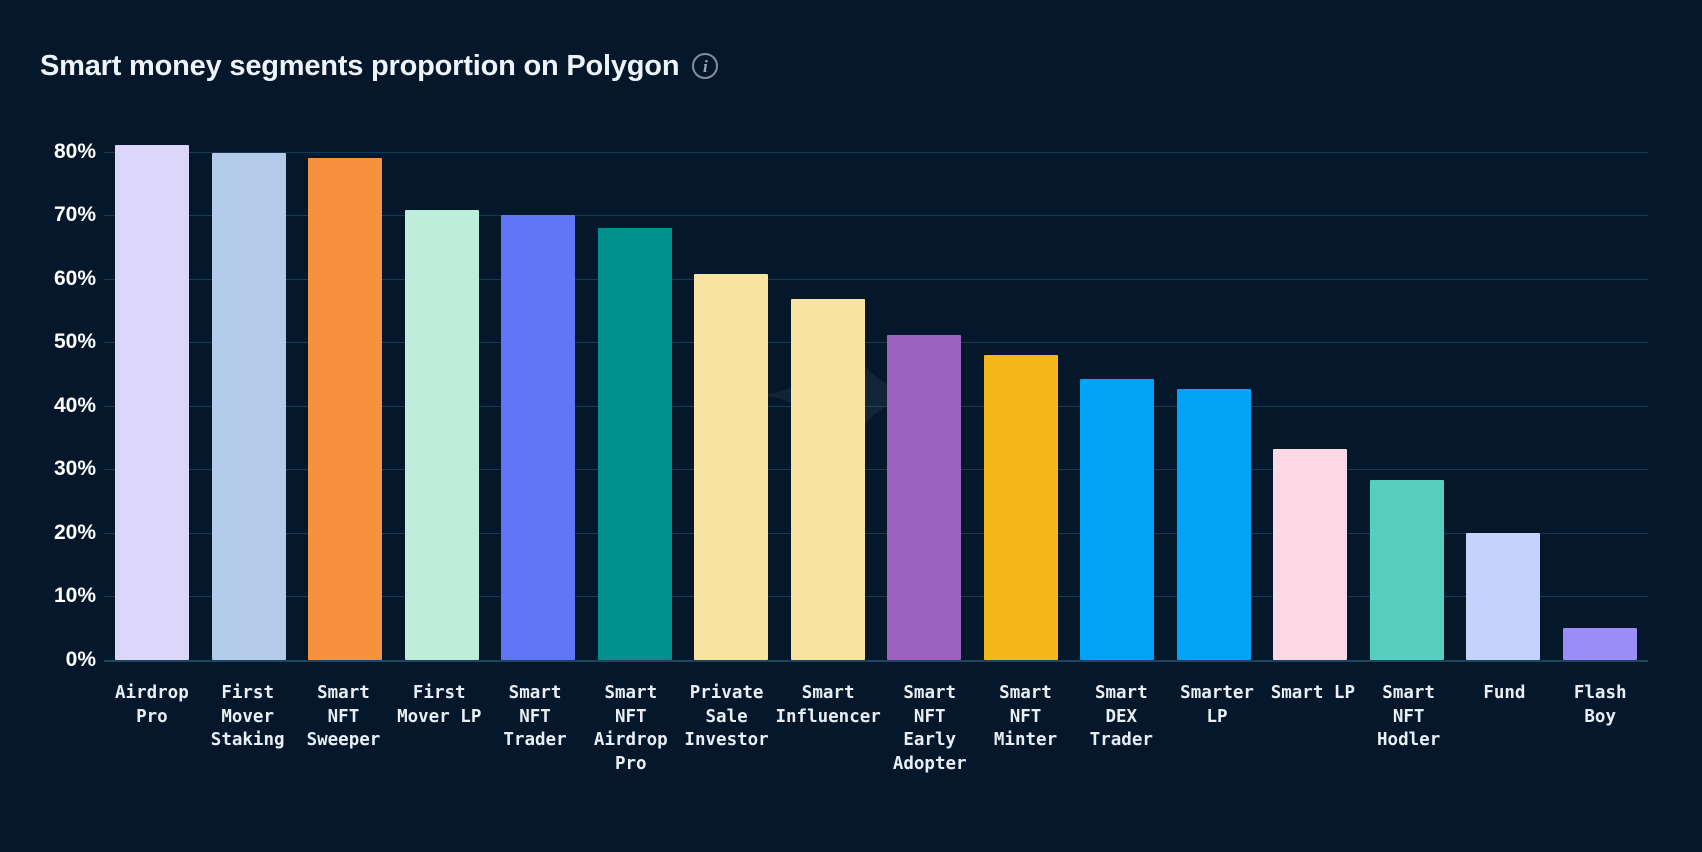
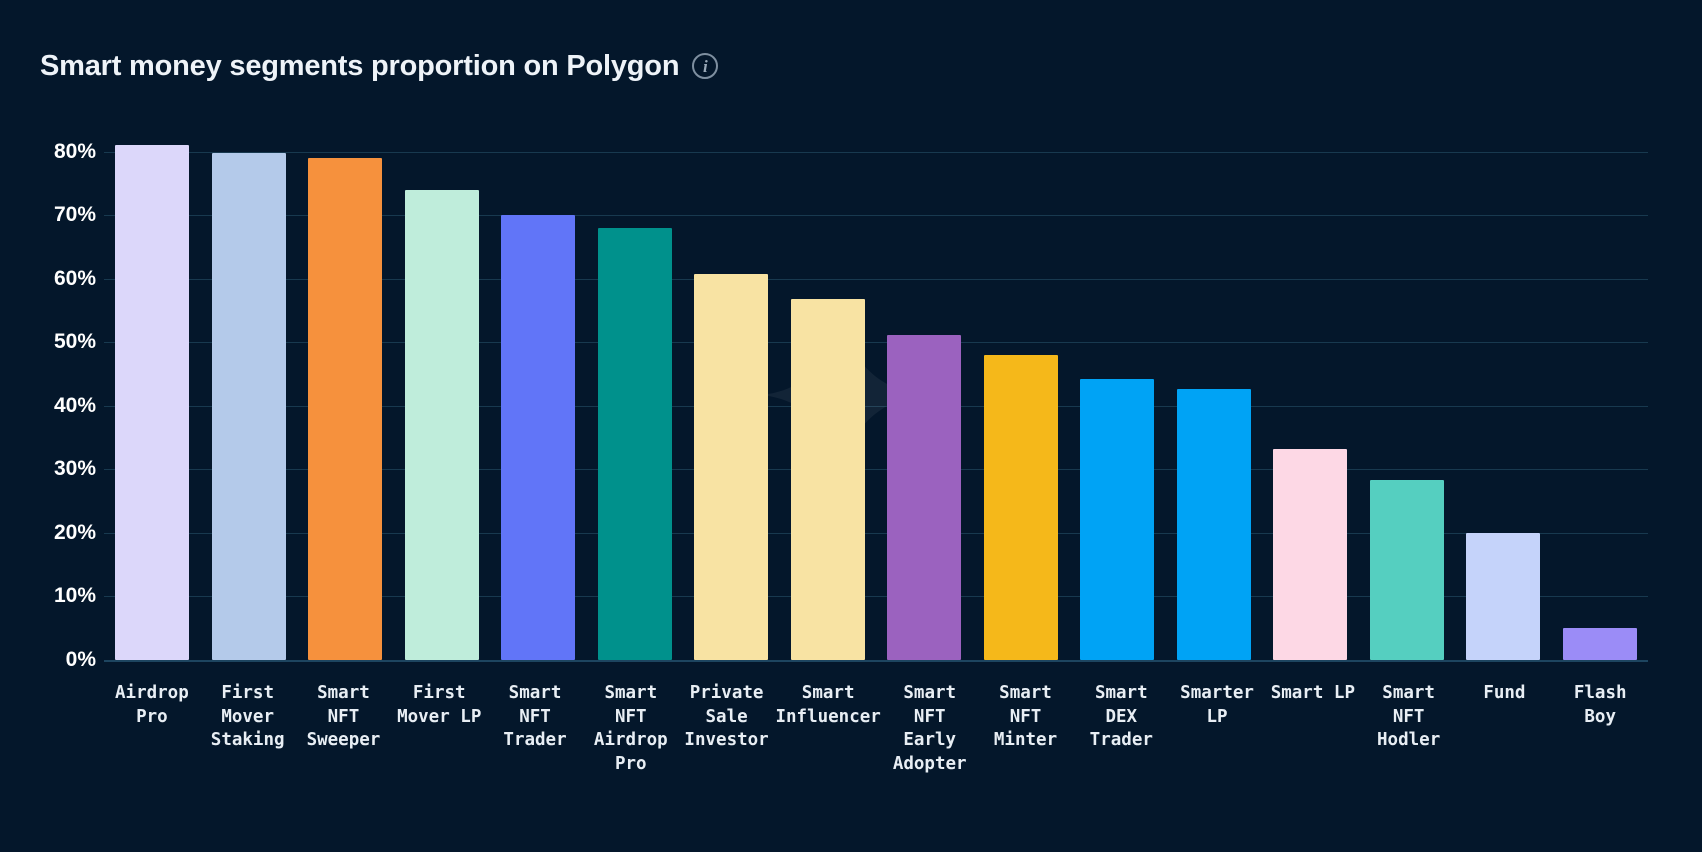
First Mover LP: 71% -> 74%
